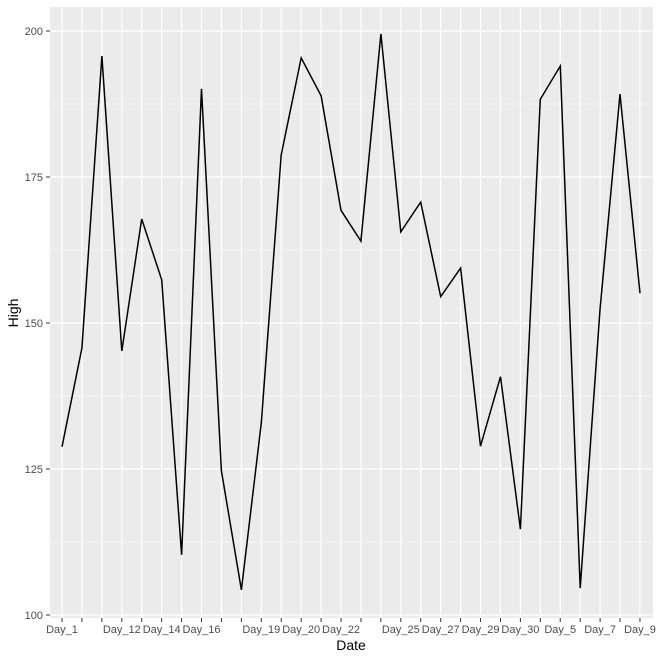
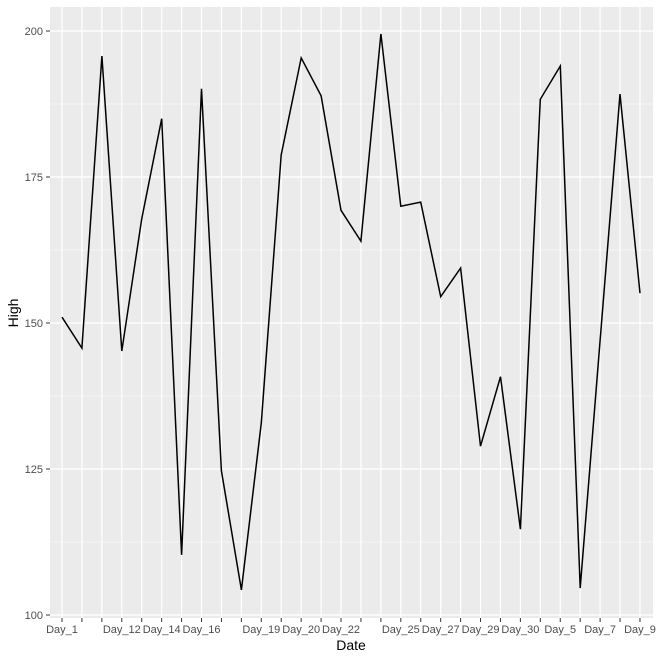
Day_1: 129 -> 151
Day_14: 157 -> 185
Day_25: 166 -> 170
Day_7: 152 -> 147
